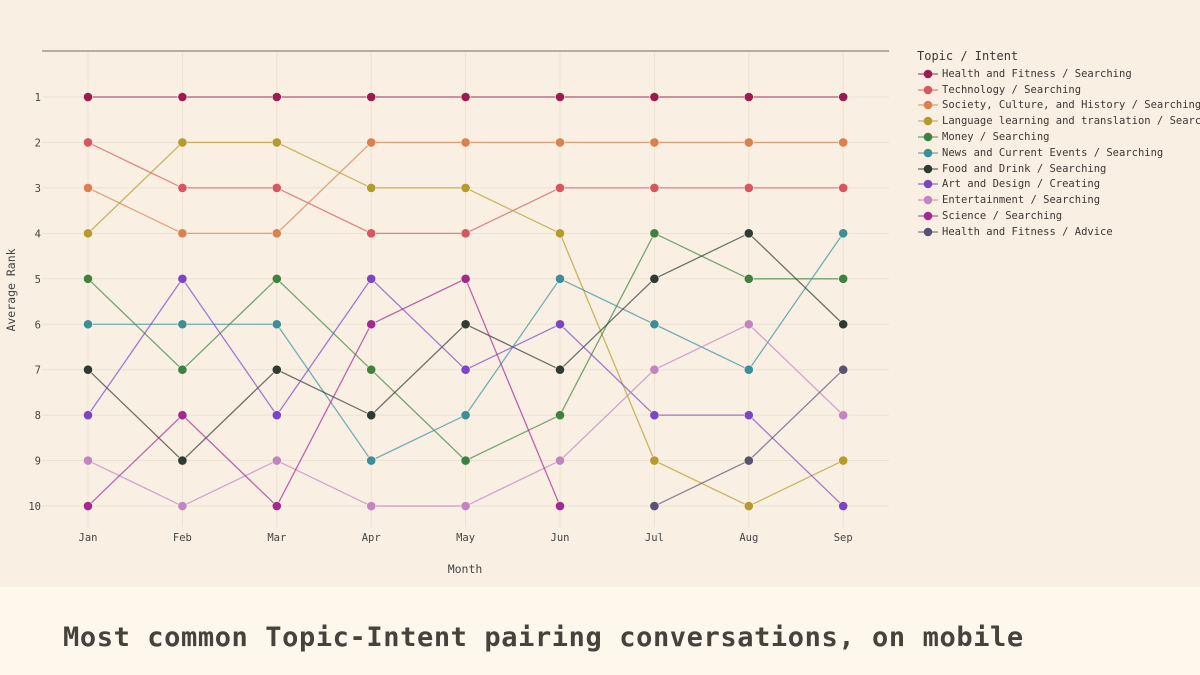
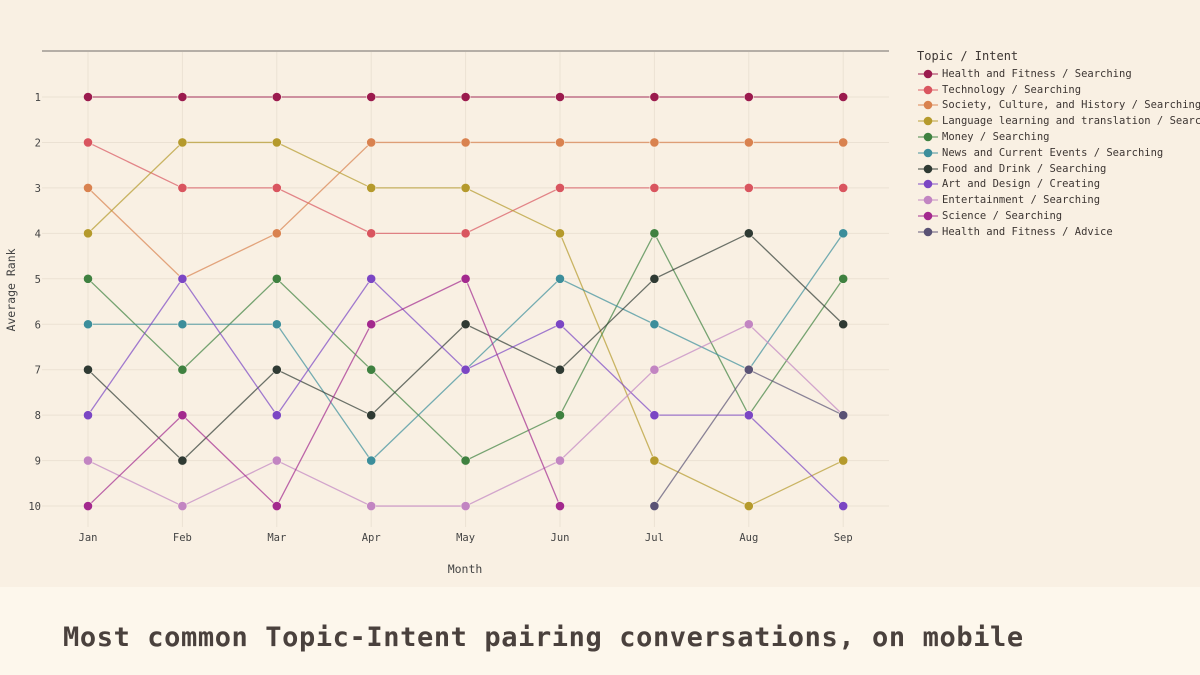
Society, Culture, and History / Searching/Feb: 4 -> 5
News and Current Events / Searching/May: 8 -> 7
Money / Searching/Aug: 5 -> 8
Health and Fitness / Advice/Aug: 9 -> 7
Health and Fitness / Advice/Sep: 7 -> 8
